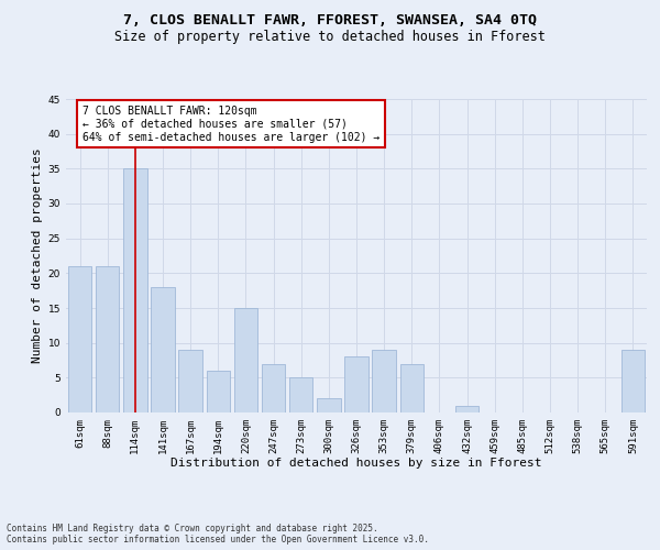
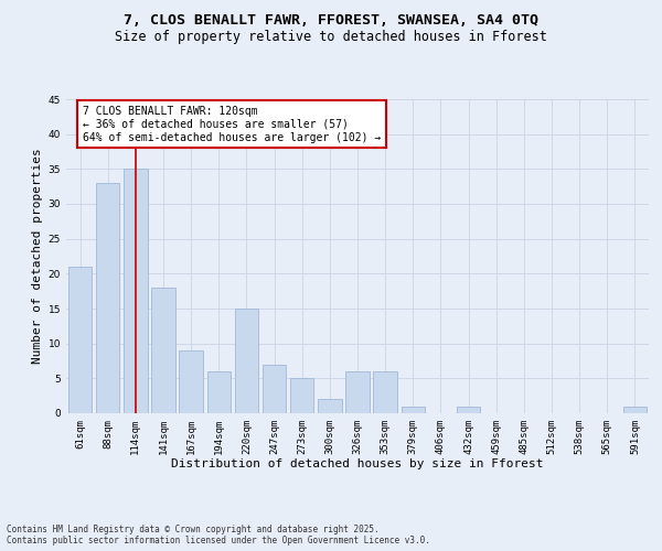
88sqm: 21 -> 33
326sqm: 8 -> 6
353sqm: 9 -> 6
379sqm: 7 -> 1
591sqm: 9 -> 1
